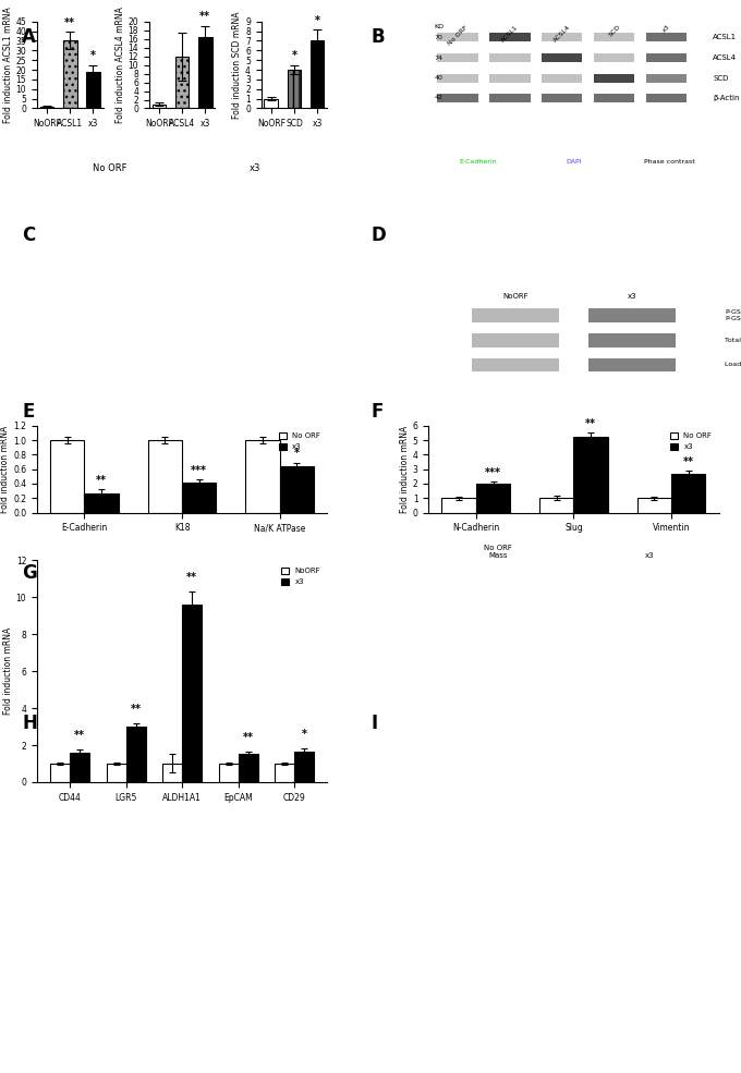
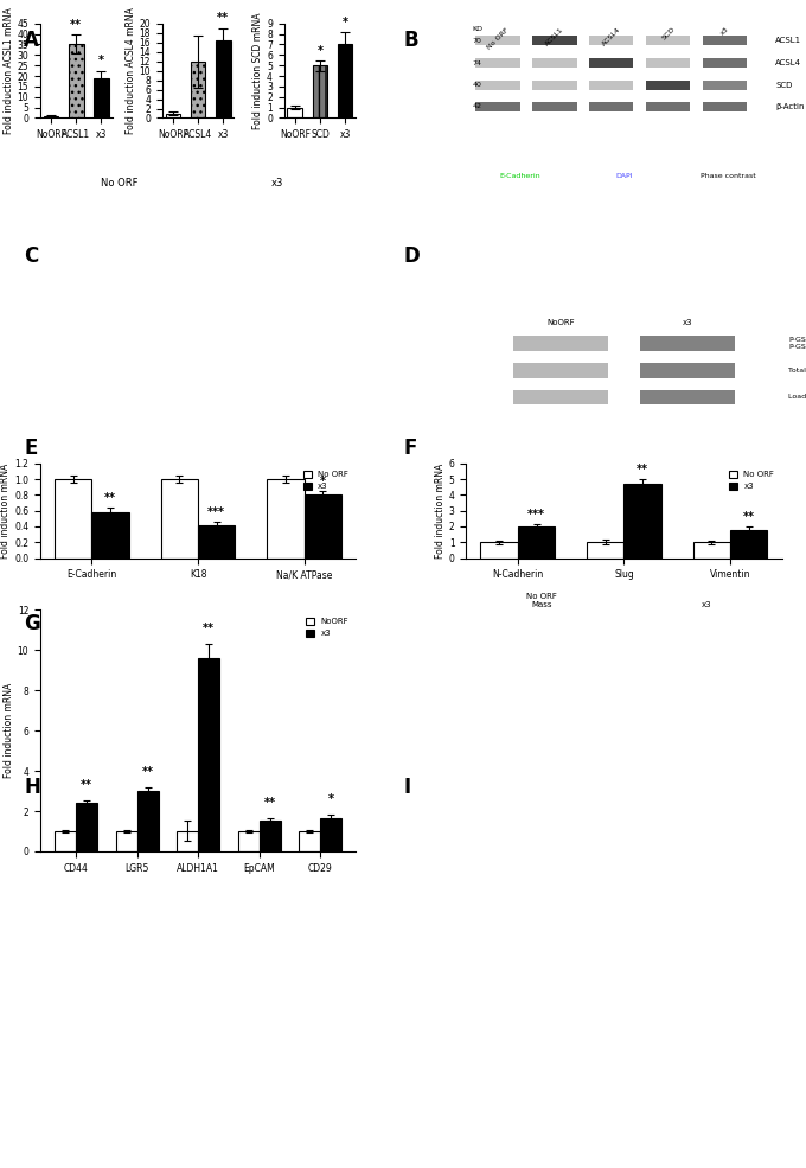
SCD: 4 -> 5
x3/E-Cadherin: 0.26 -> 0.58
x3/Na/K ATPase: 0.64 -> 0.80
x3/Slug: 5.2 -> 4.7
x3/Vimentin: 2.7 -> 1.8
x3/CD44: 1.6 -> 2.4
